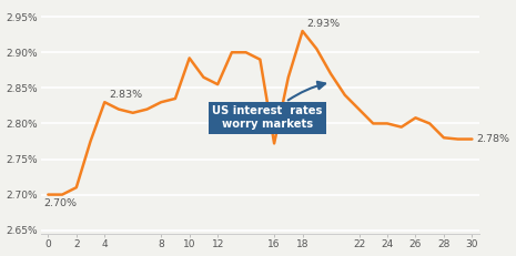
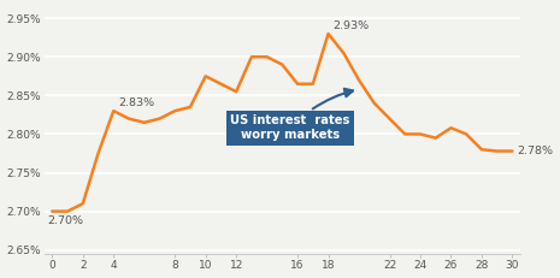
10: 2.892% -> 2.875%
16: 2.772% -> 2.865%
